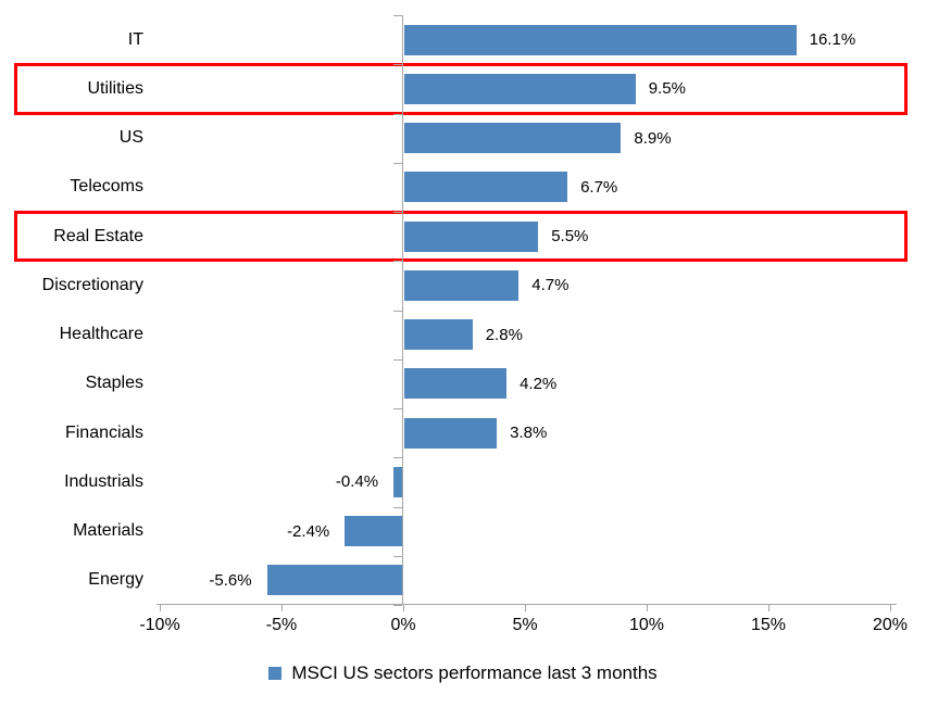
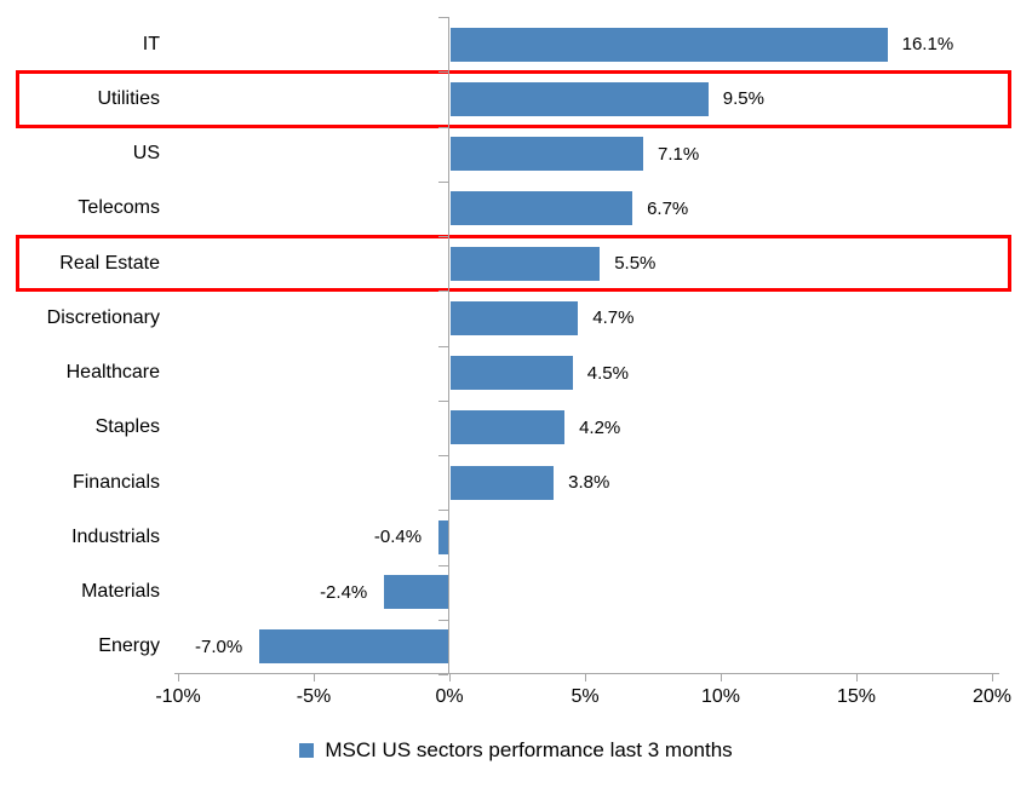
US: 8.9% -> 7.1%
Healthcare: 2.8% -> 4.5%
Energy: -5.6% -> -7.0%
